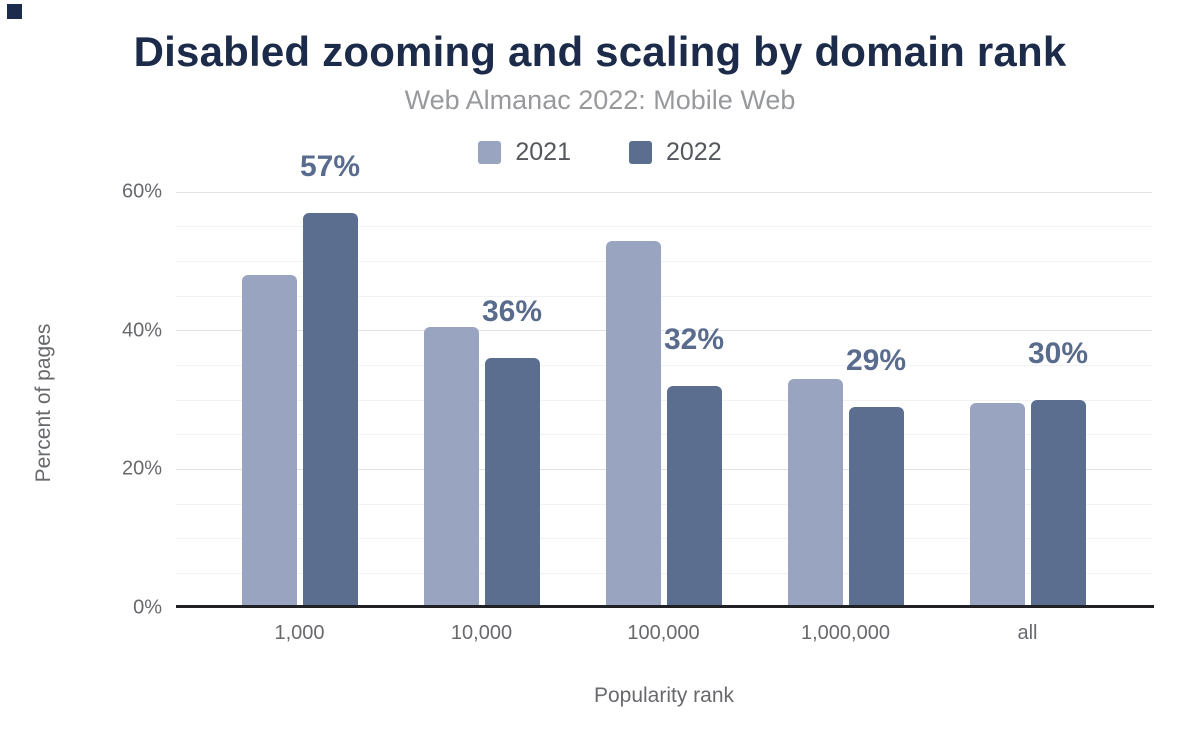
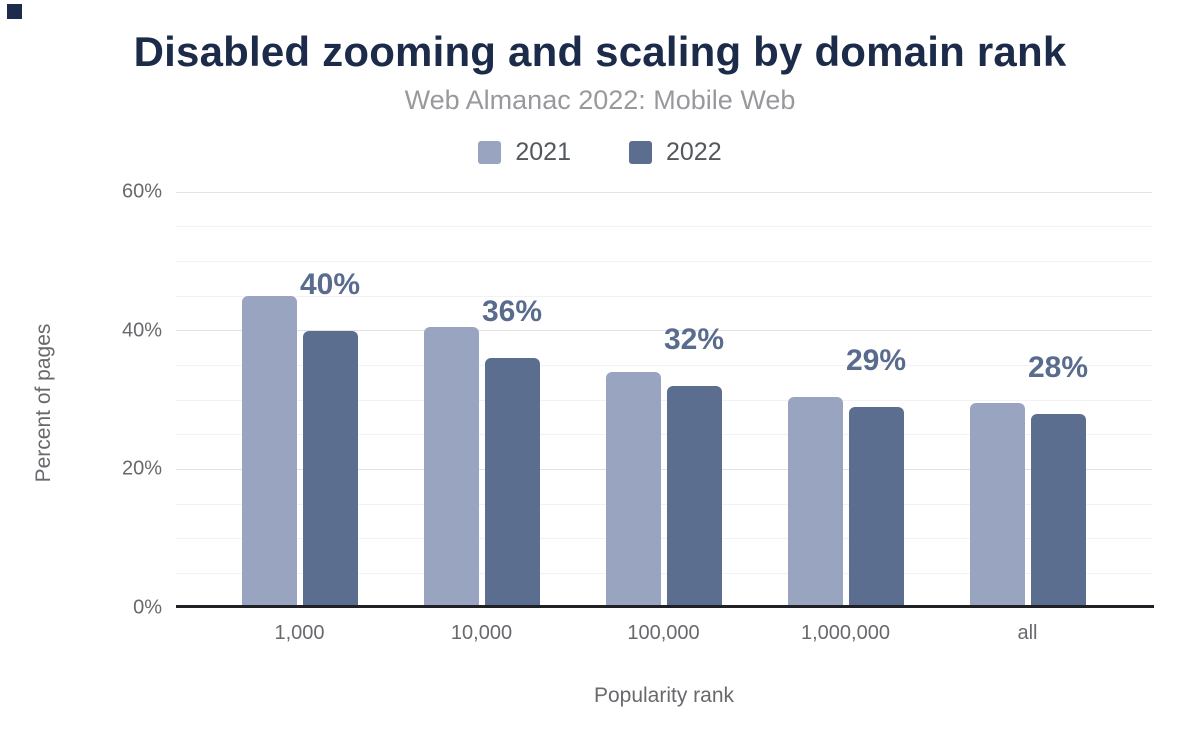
2021/1,000: 48% -> 45%
2022/1,000: 57% -> 40%
2021/100,000: 53% -> 34%
2021/1,000,000: 33% -> 30%
2022/all: 30% -> 28%
